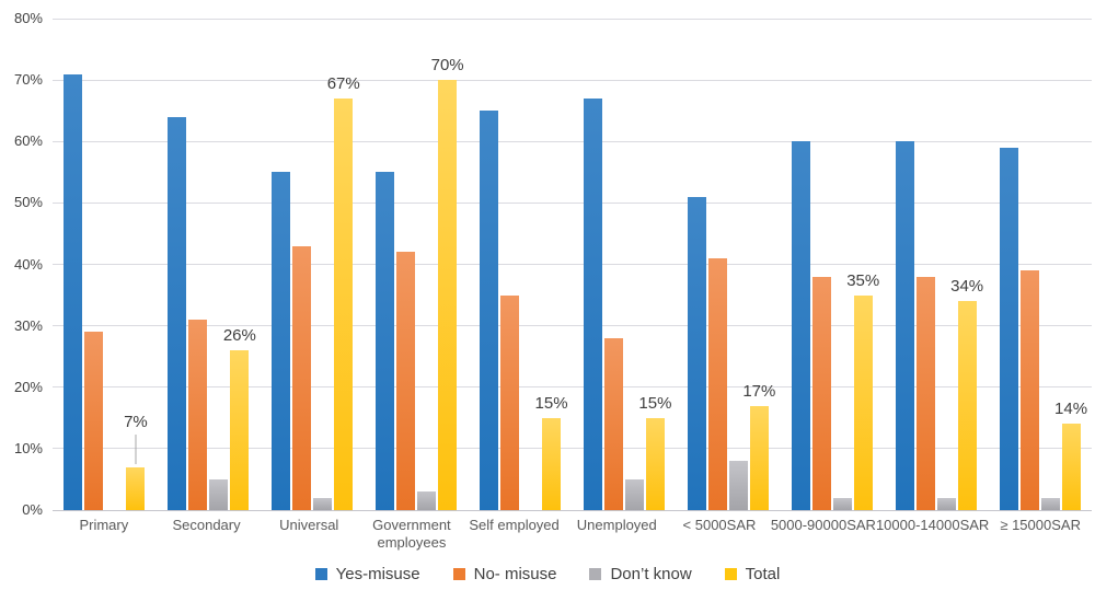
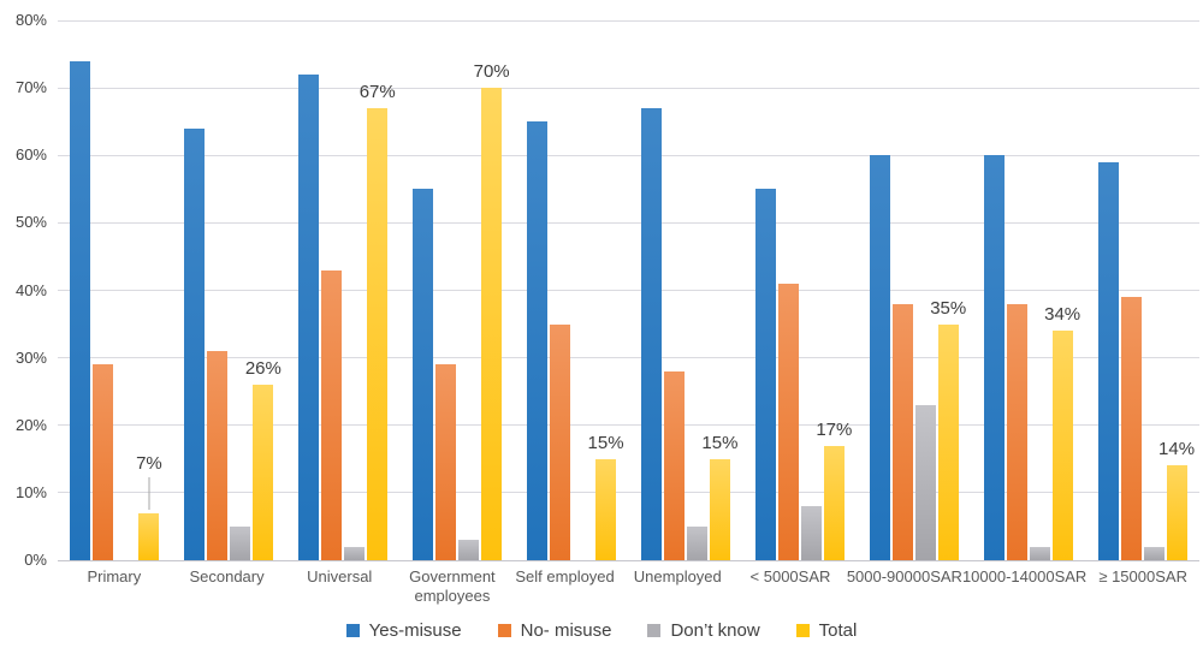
Yes-misuse/Primary: 71% -> 74%
Yes-misuse/Universal: 55% -> 72%
No- misuse/Government employees: 42% -> 29%
Yes-misuse/< 5000SAR: 51% -> 55%
Don’t know/5000-90000SAR: 2% -> 23%
